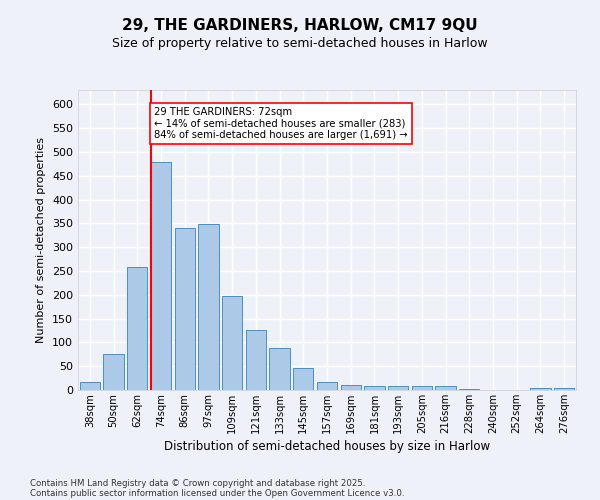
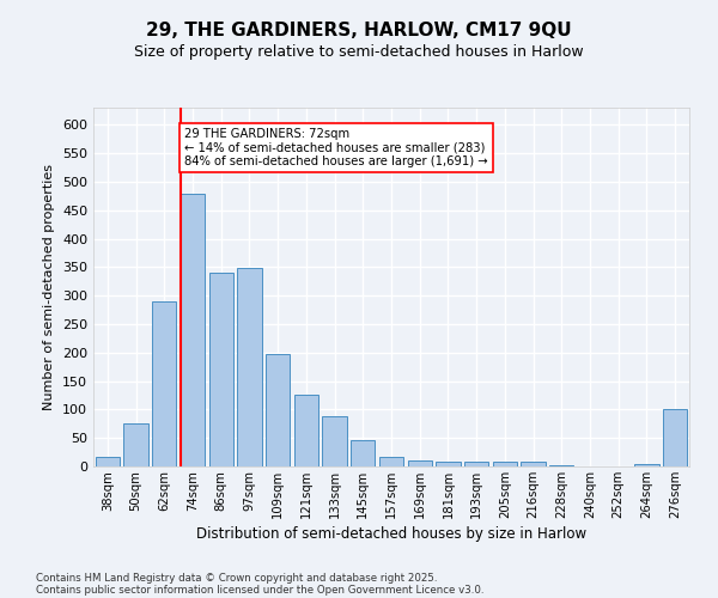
62sqm: 258 -> 290
276sqm: 5 -> 100
